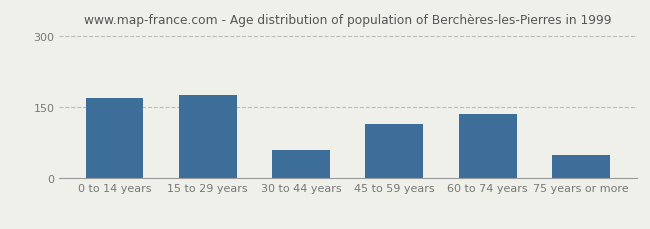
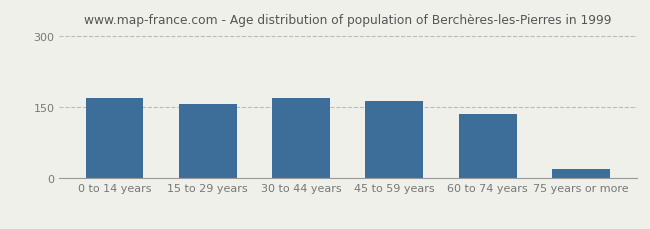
15 to 29 years: 175 -> 157
30 to 44 years: 60 -> 170
45 to 59 years: 115 -> 163
75 years or more: 50 -> 20
